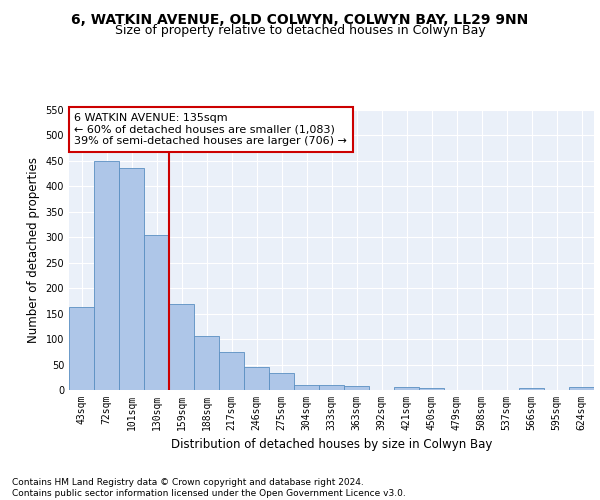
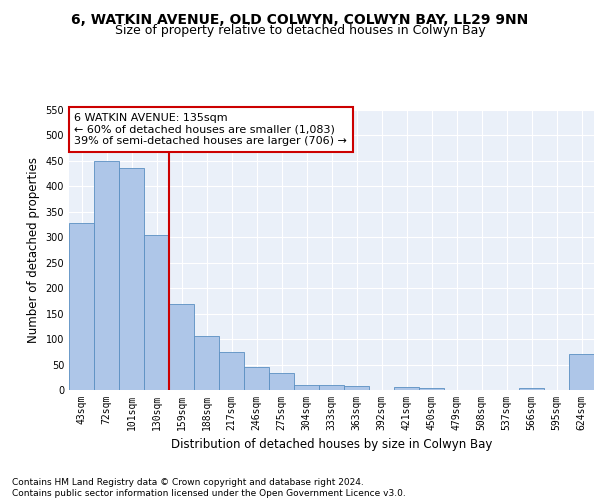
43sqm: 163 -> 328
624sqm: 5 -> 70
